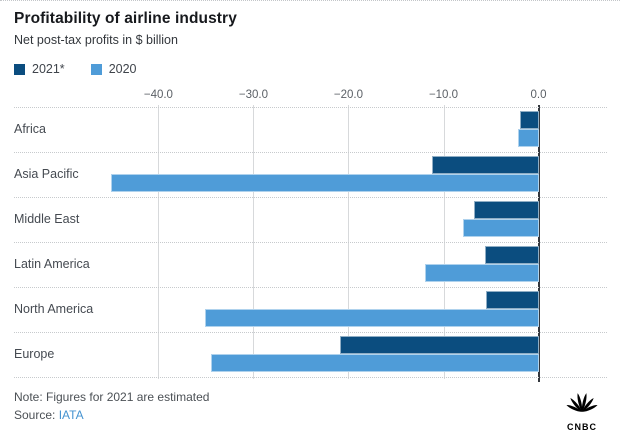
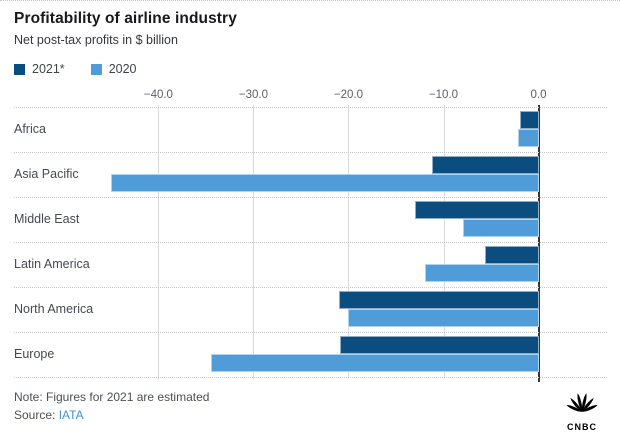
2021*/Middle East: -7 -> -13
2021*/North America: -6 -> -21
2020/North America: -35 -> -20
